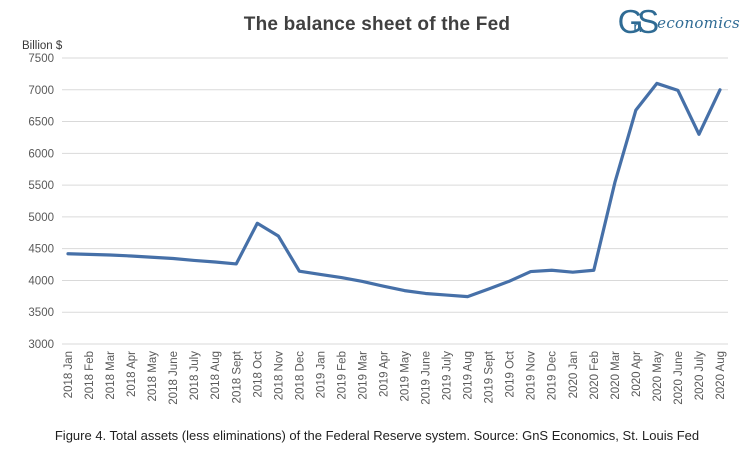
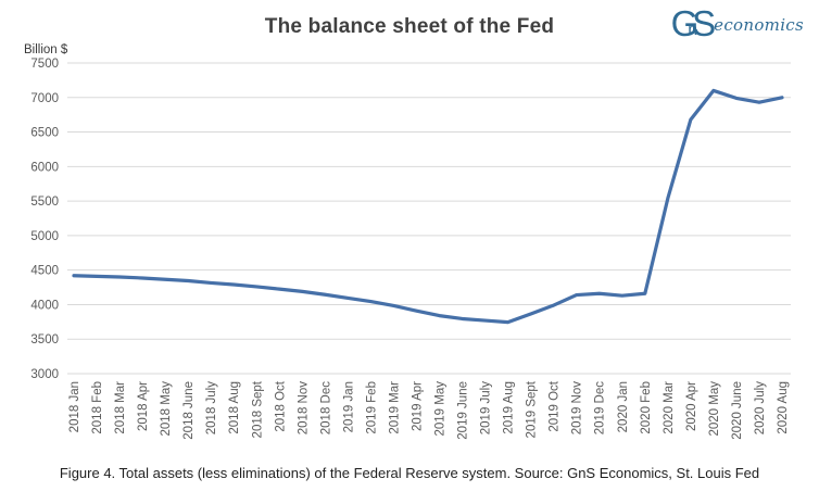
2018 Oct: 4900 -> 4200
2018 Nov: 4700 -> 4200
2020 July: 6300 -> 6900
